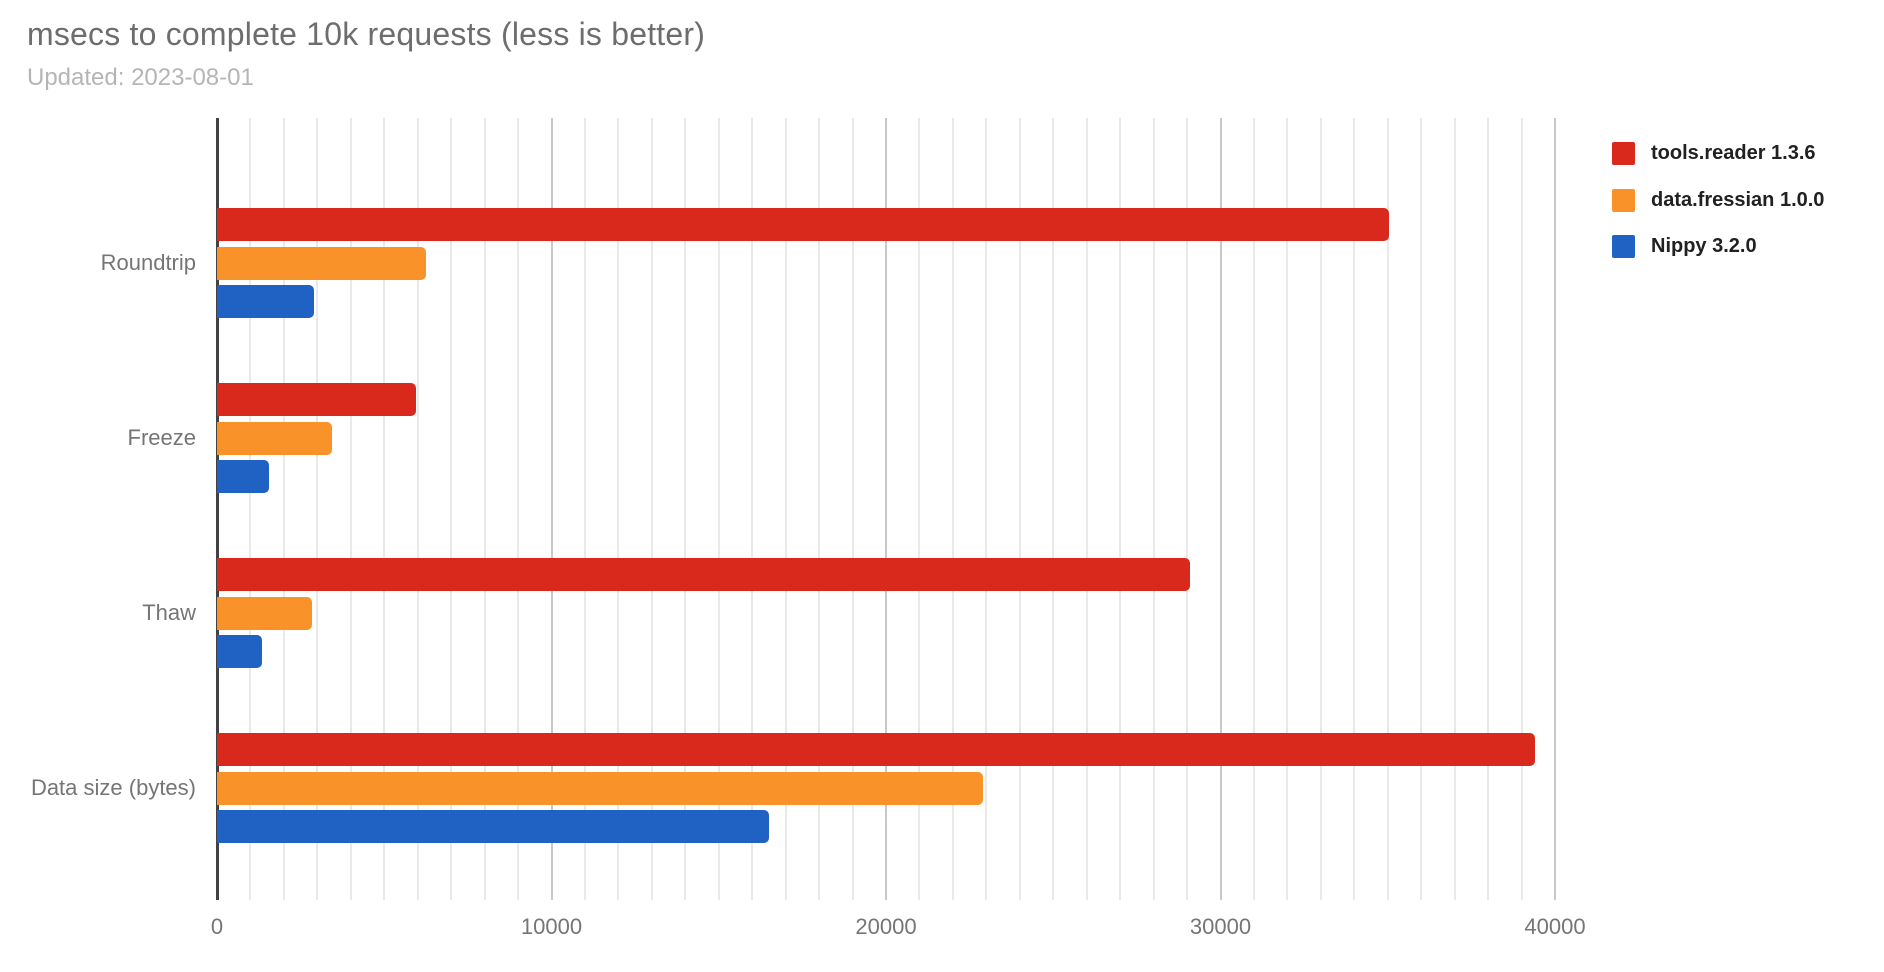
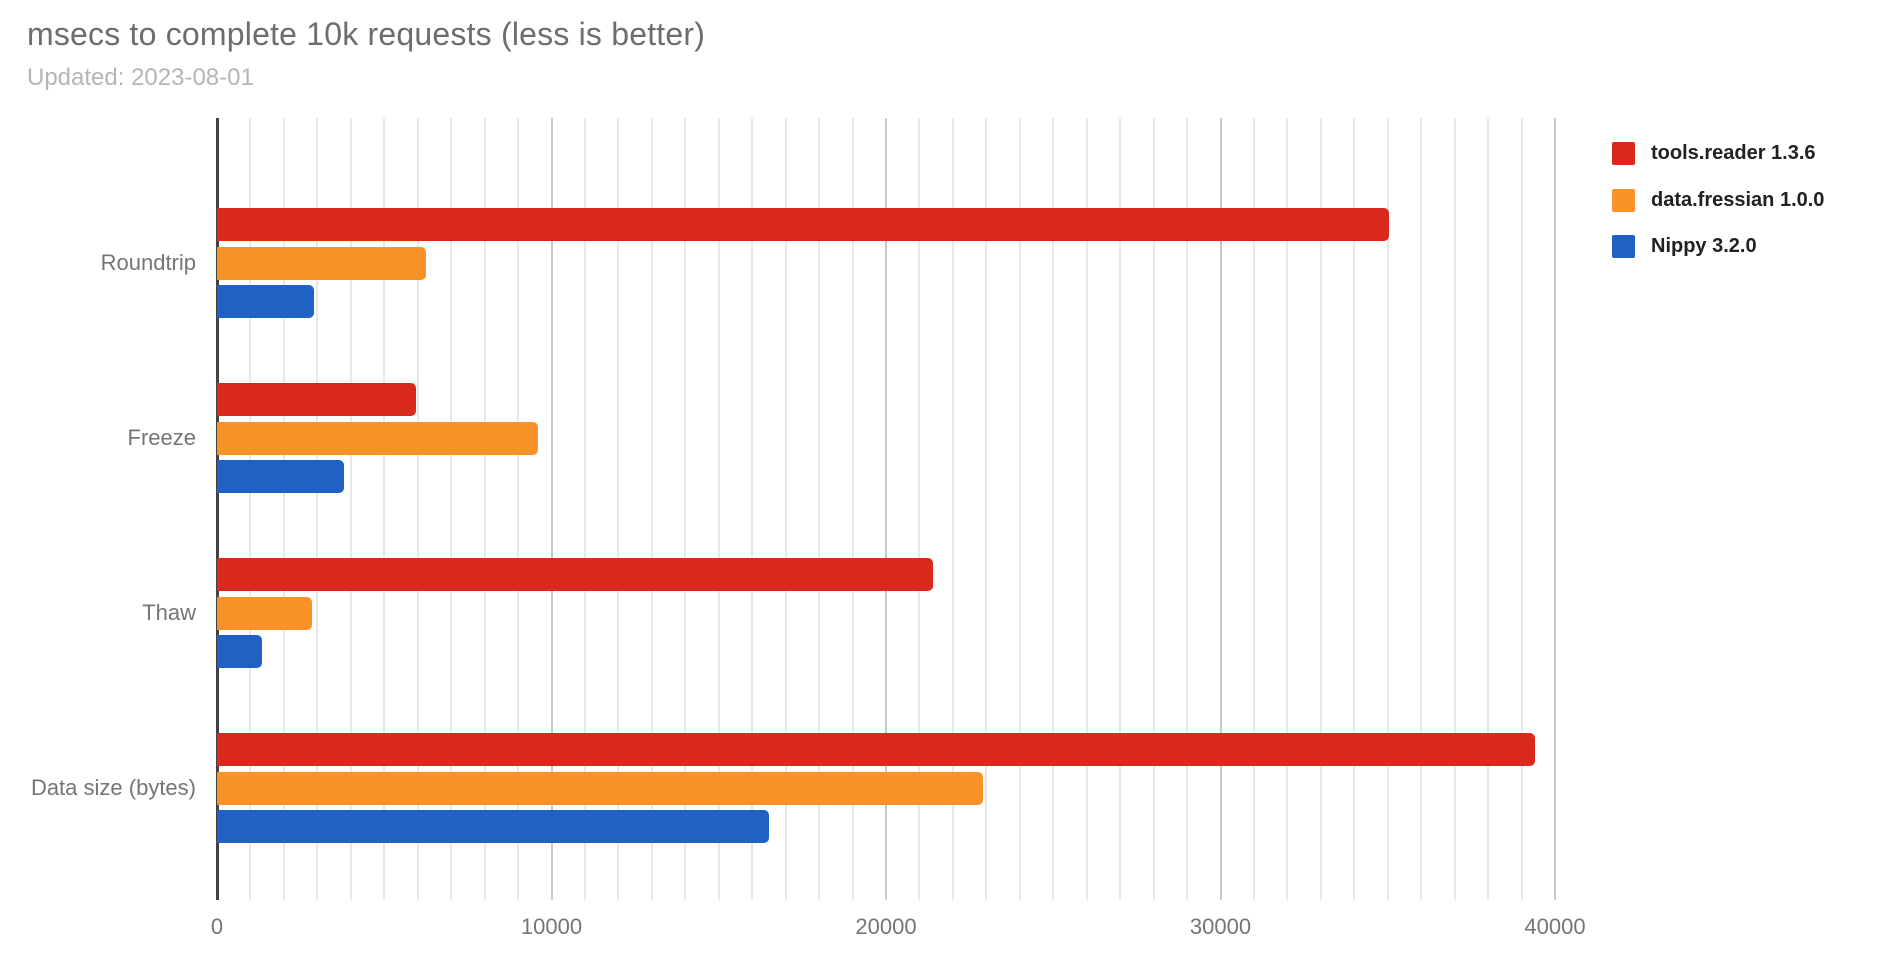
data.fressian 1.0.0/Freeze: 3400 -> 9600
Nippy 3.2.0/Freeze: 1600 -> 3800
tools.reader 1.3.6/Thaw: 29100 -> 21400
